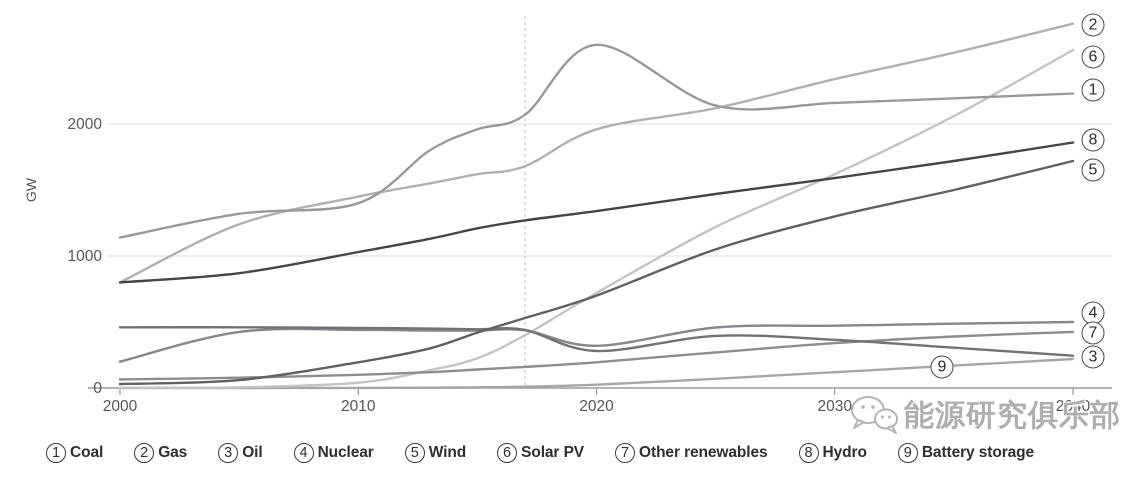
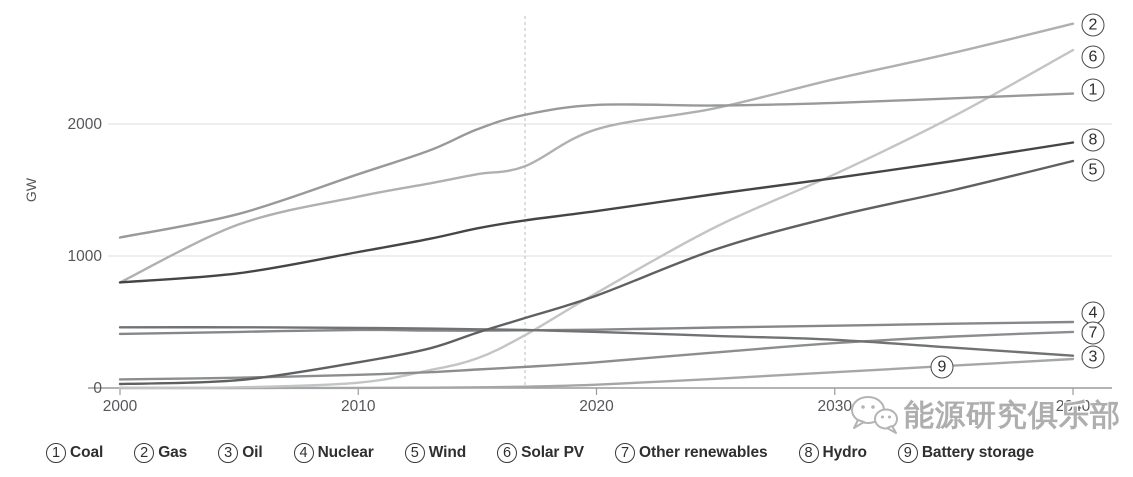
Nuclear/2000: 200 -> 410
Coal/2010: 1400 -> 1620
Coal/2020: 2600 -> 2140
Oil/2020: 280 -> 420
Nuclear/2020: 320 -> 440
